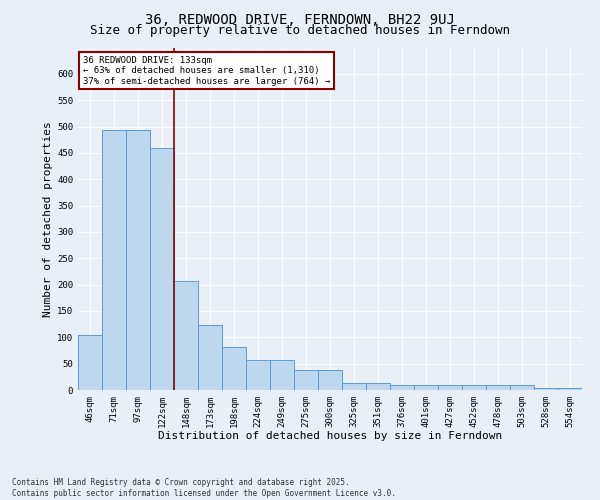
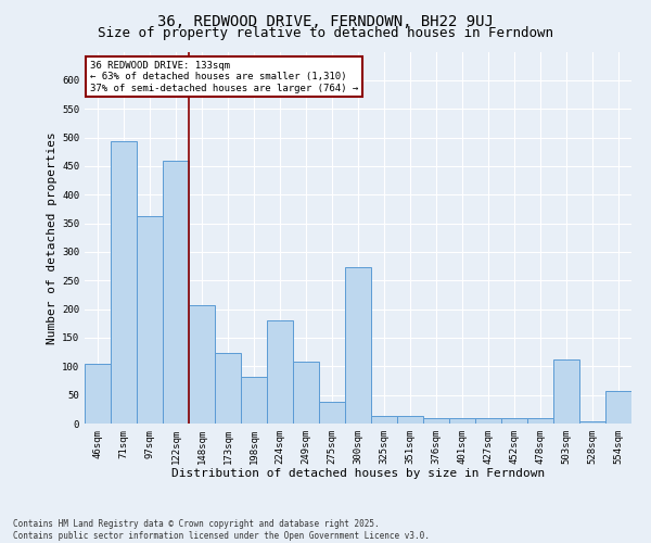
97sqm: 493 -> 362
224sqm: 57 -> 180
249sqm: 57 -> 108
300sqm: 38 -> 274
503sqm: 10 -> 112
554sqm: 3 -> 56
